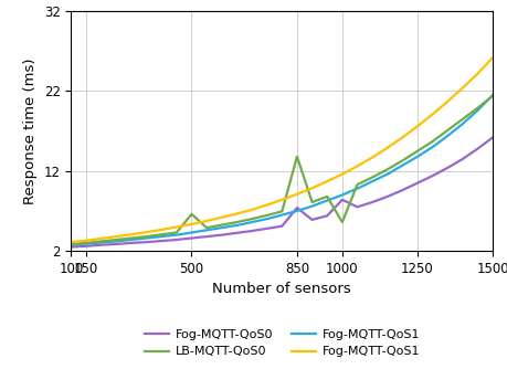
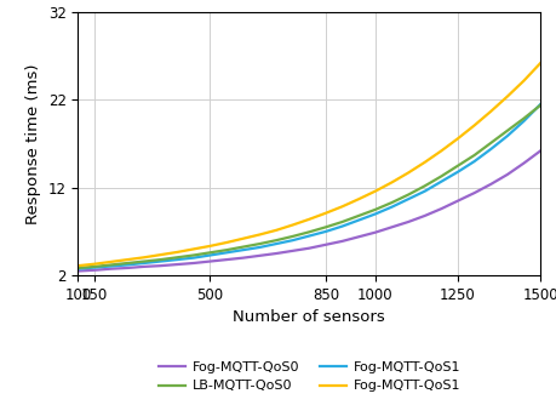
LB-MQTT-QoS0/500: 6.6 -> 4.6
Fog-MQTT-QoS0/850: 7.4 -> 5.5
LB-MQTT-QoS0/850: 13.8 -> 7.5
Fog-MQTT-QoS0/1000: 8.4 -> 6.9
LB-MQTT-QoS0/1000: 5.6 -> 9.5
